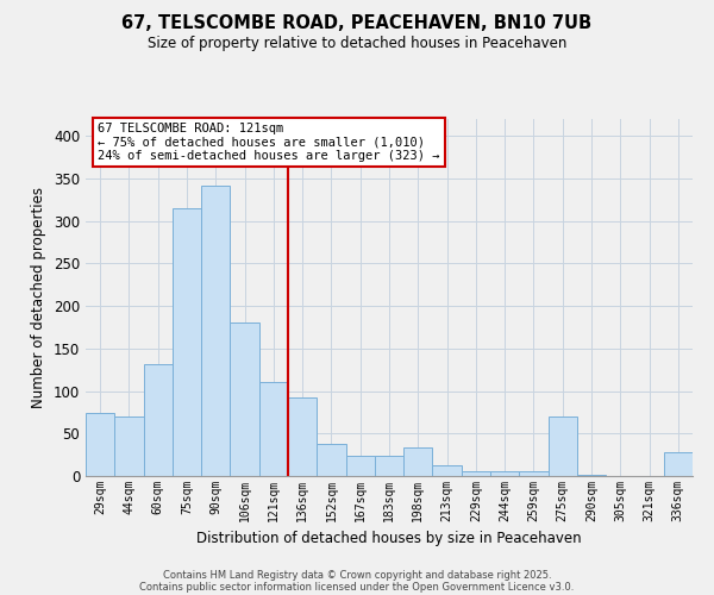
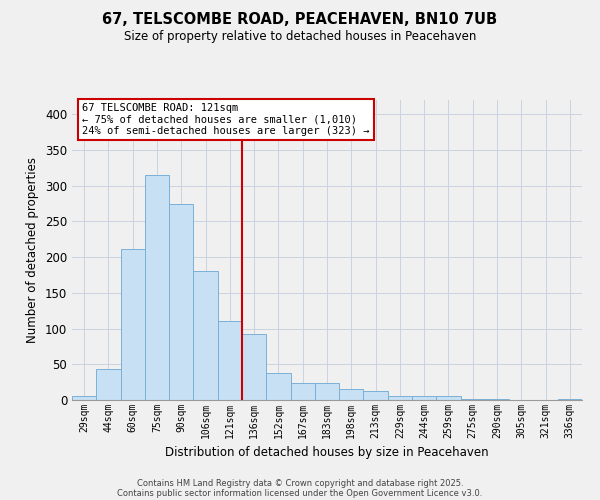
29sqm: 74 -> 5
44sqm: 70 -> 44
60sqm: 132 -> 212
90sqm: 342 -> 275
198sqm: 34 -> 16
275sqm: 70 -> 2
336sqm: 28 -> 2
